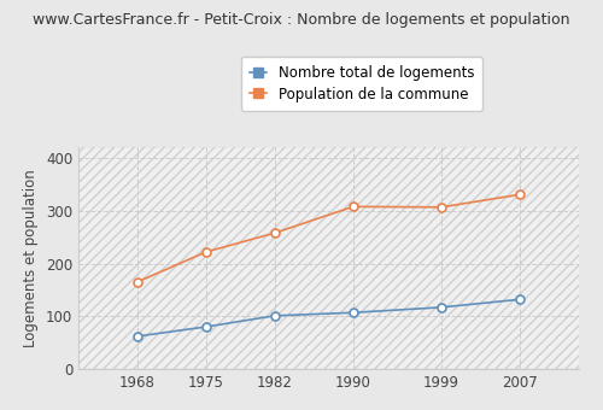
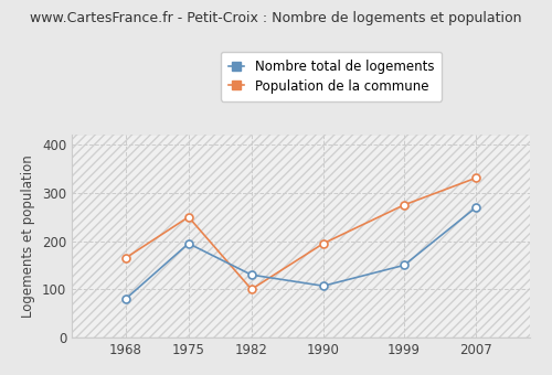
Nombre total de logements/1968: 62 -> 80
Nombre total de logements/1975: 80 -> 195
Population de la commune/1975: 222 -> 250
Nombre total de logements/1982: 101 -> 130
Population de la commune/1982: 258 -> 100
Population de la commune/1990: 308 -> 195
Nombre total de logements/1999: 117 -> 150
Population de la commune/1999: 307 -> 275
Nombre total de logements/2007: 132 -> 270
